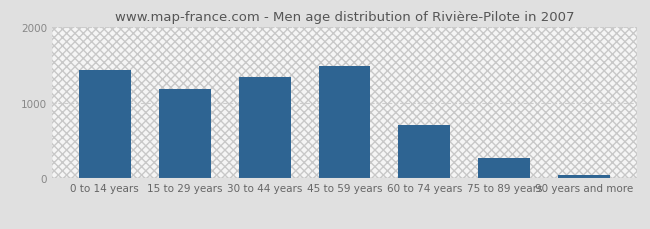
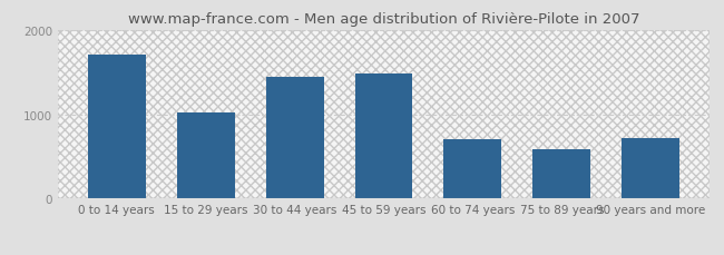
0 to 14 years: 1430 -> 1700
15 to 29 years: 1180 -> 1020
30 to 44 years: 1330 -> 1440
75 to 89 years: 270 -> 580
90 years and more: 50 -> 720
